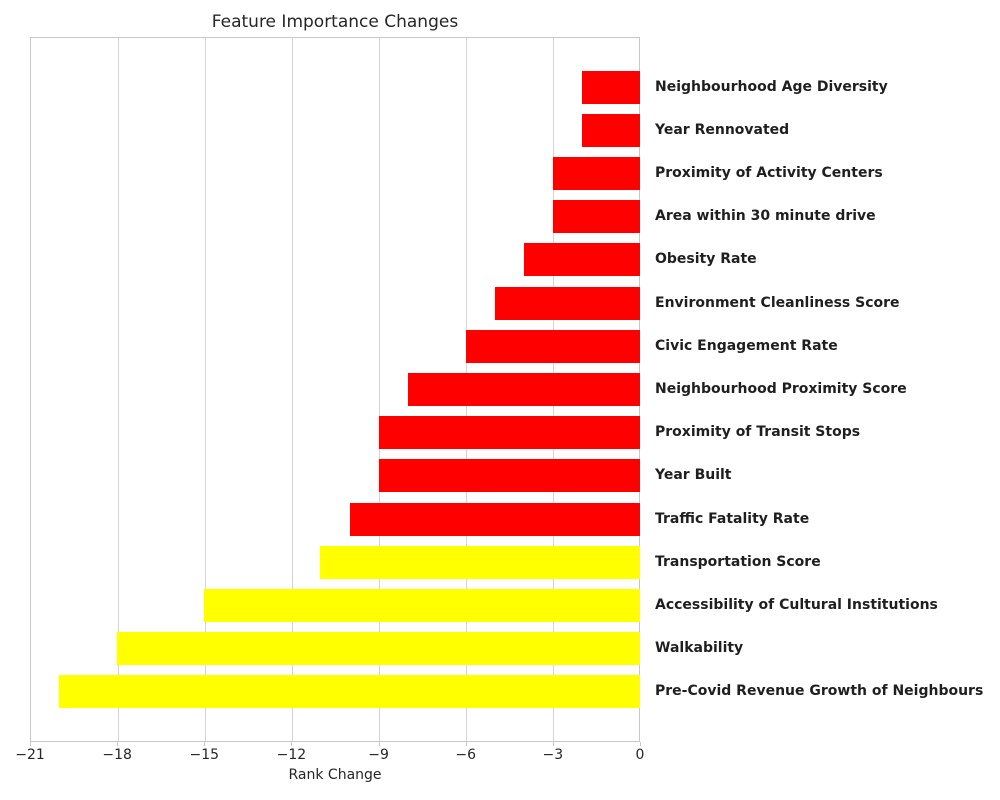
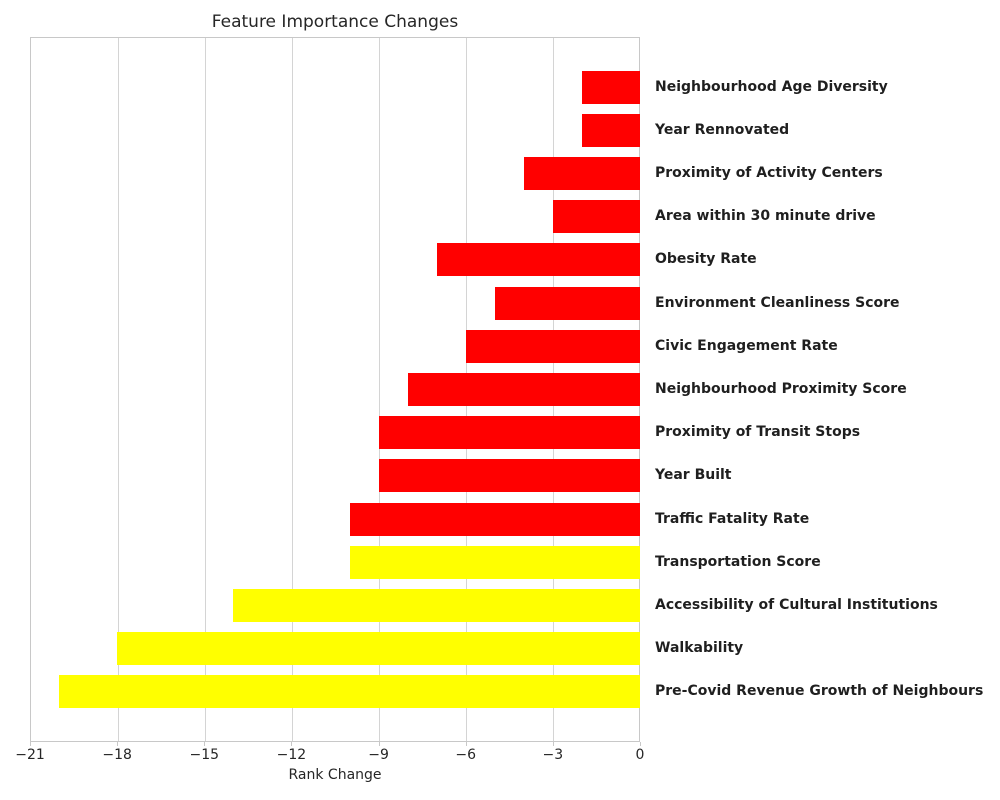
Proximity of Activity Centers: -3 -> -4
Obesity Rate: -4 -> -7
Transportation Score: -11 -> -10
Accessibility of Cultural Institutions: -15 -> -14
